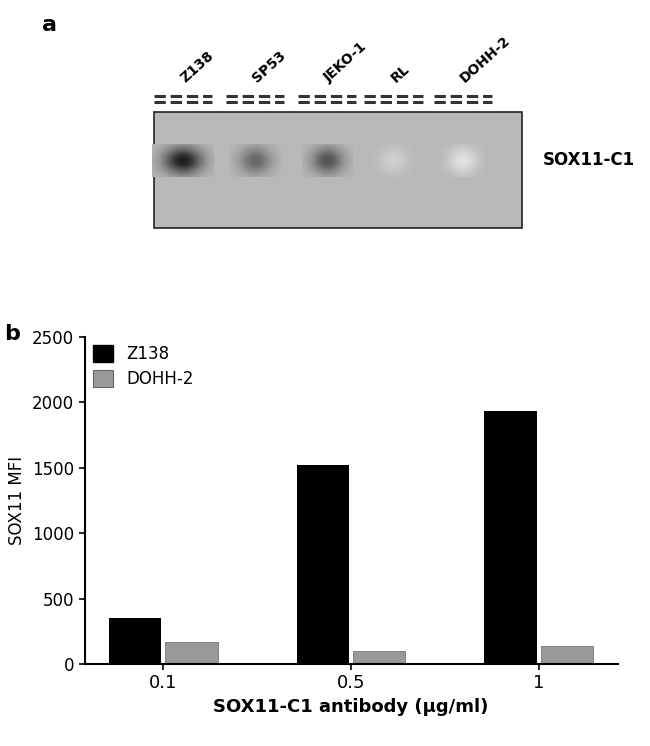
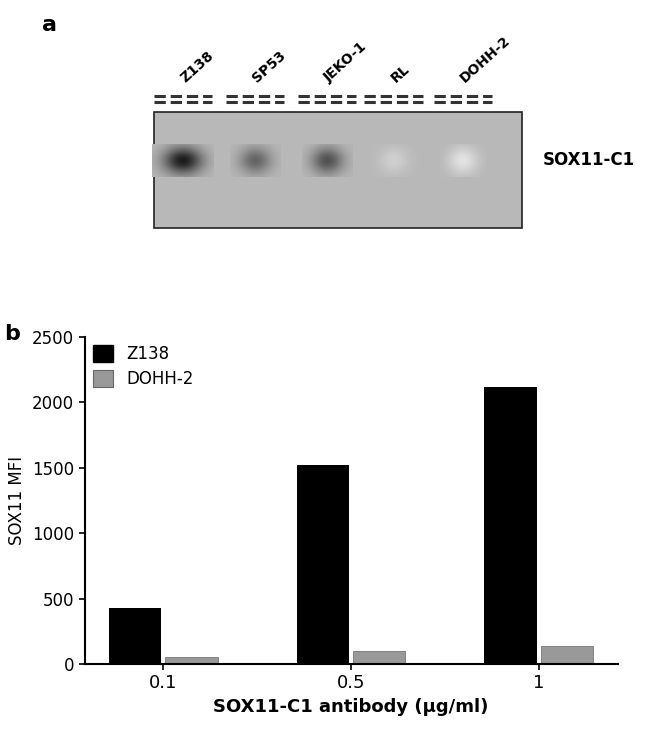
Z138/0.1: 350 -> 430
DOHH-2/0.1: 170 -> 60
Z138/1: 1930 -> 2120
